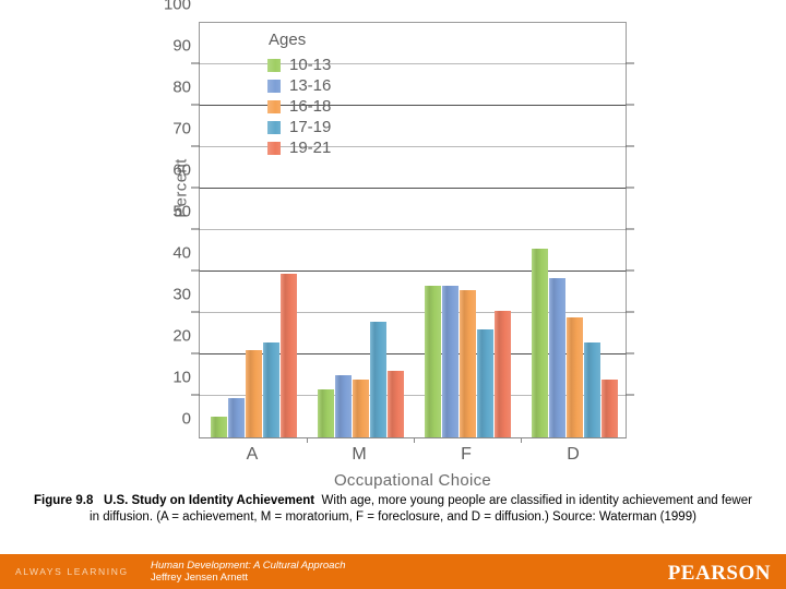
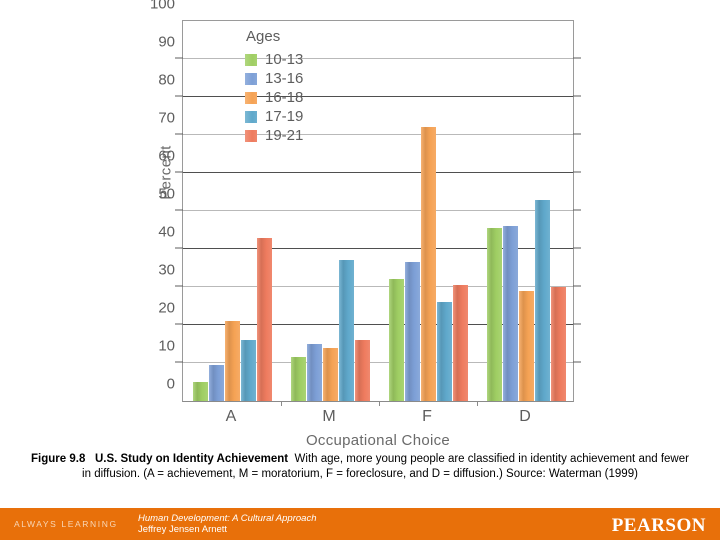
17-19/A: 23 -> 16
19-21/A: 40 -> 43
17-19/M: 28 -> 37
10-13/F: 36 -> 32
16-18/F: 36 -> 72
13-16/D: 38 -> 46
17-19/D: 23 -> 53
19-21/D: 14 -> 30
